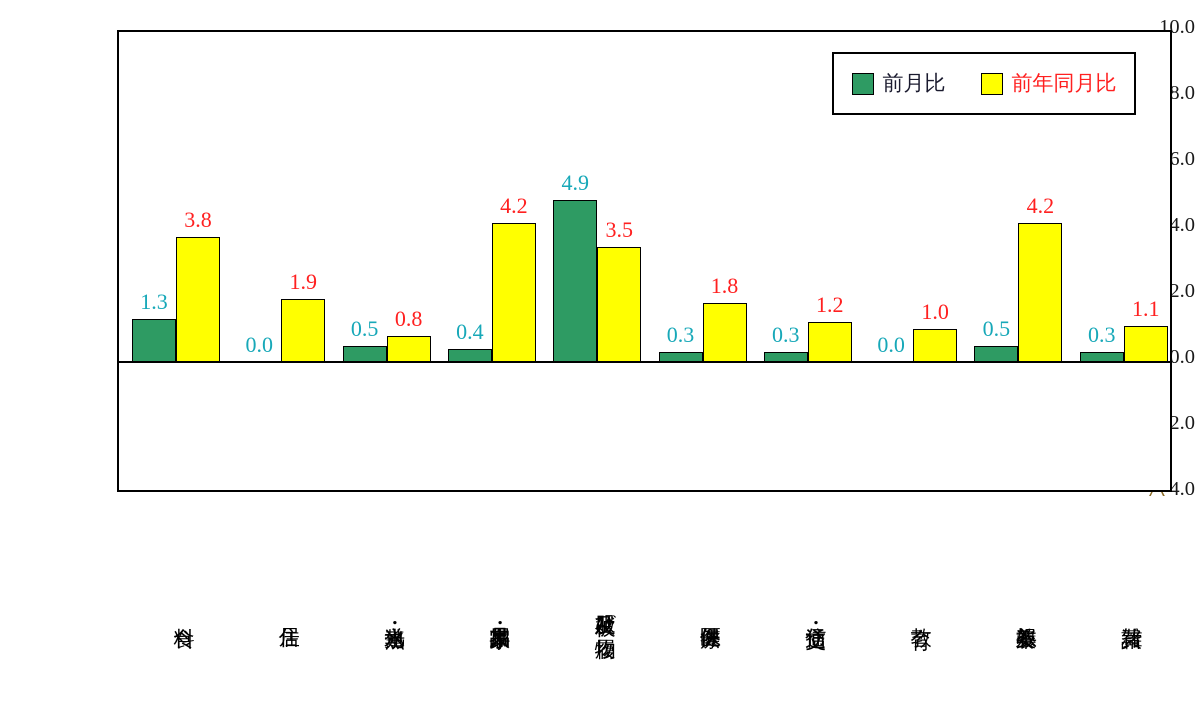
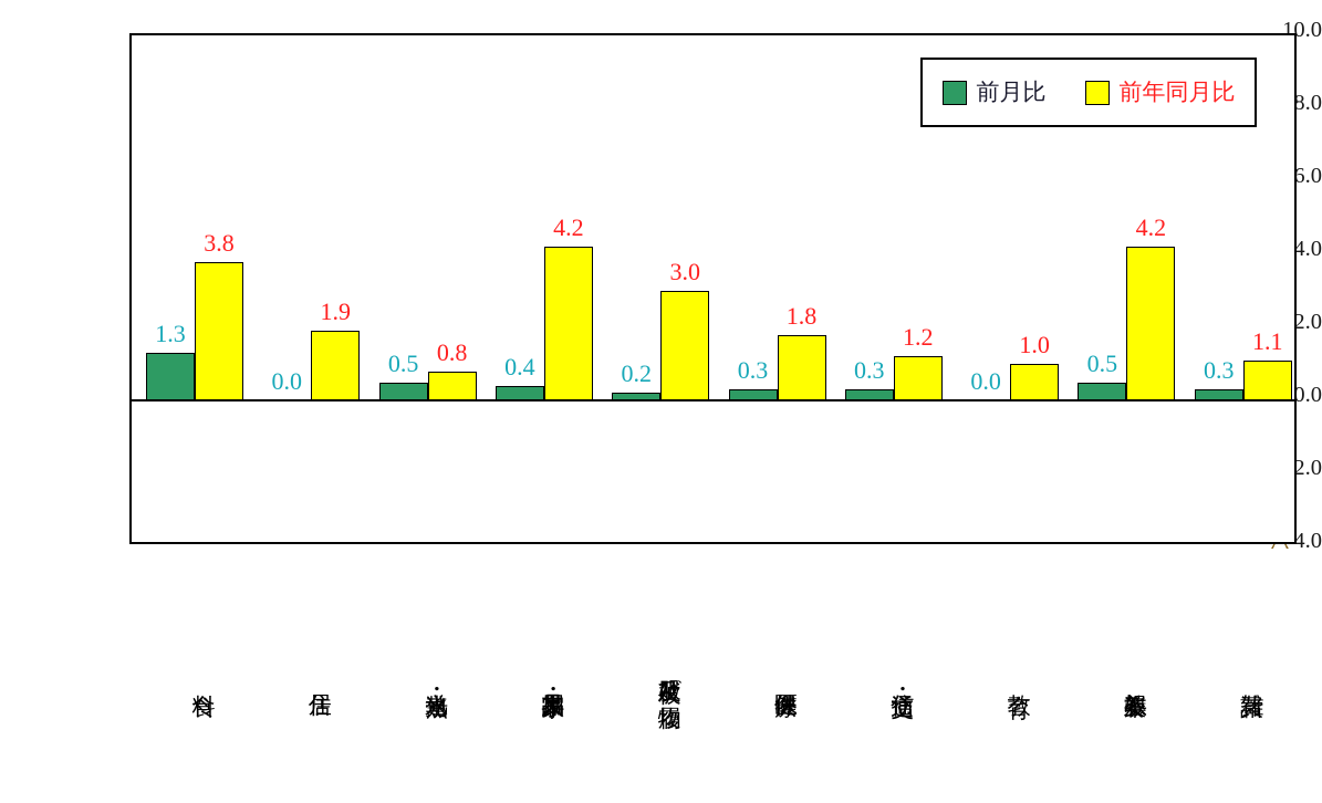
前月比/被服及び履物: 4.9 -> 0.2
前年同月比/被服及び履物: 3.5 -> 3.0
